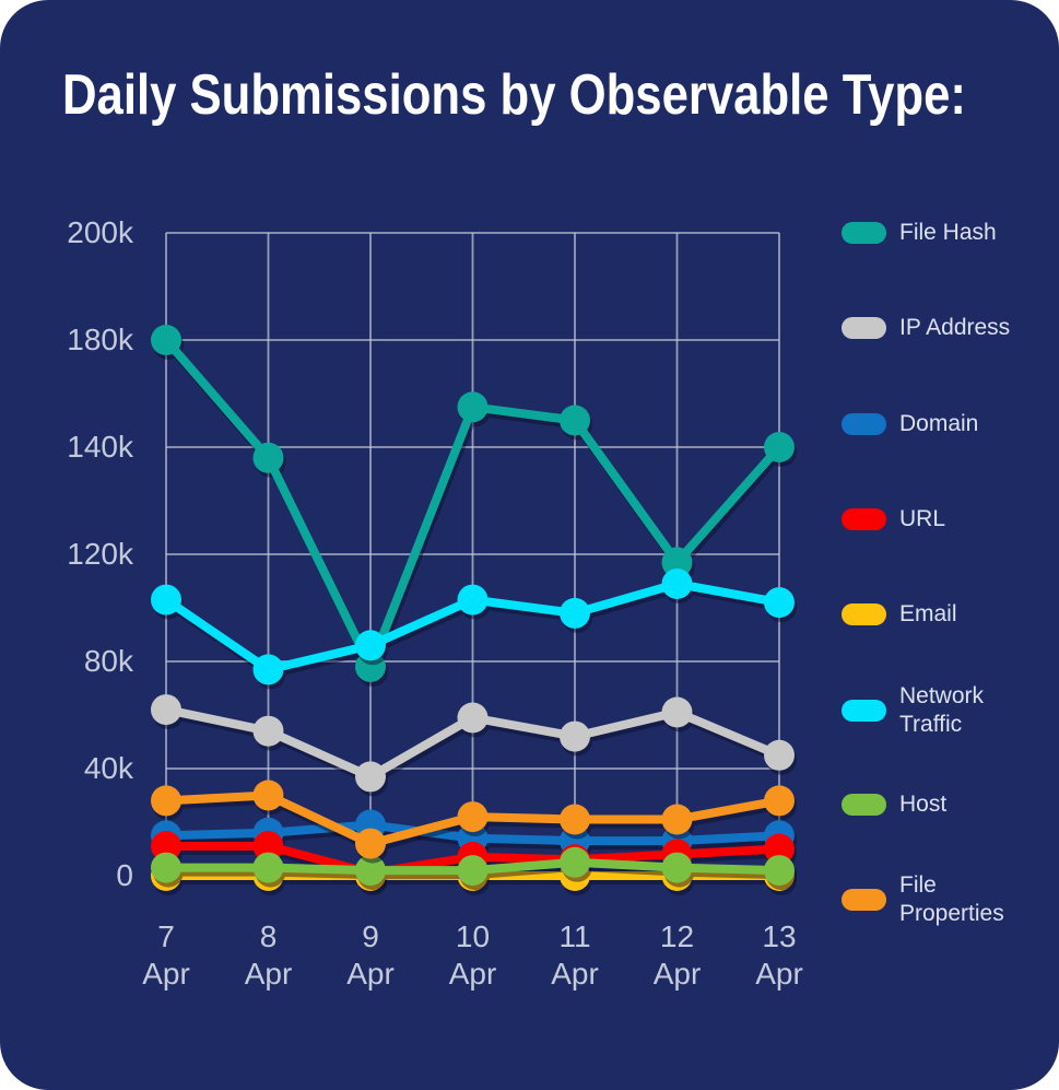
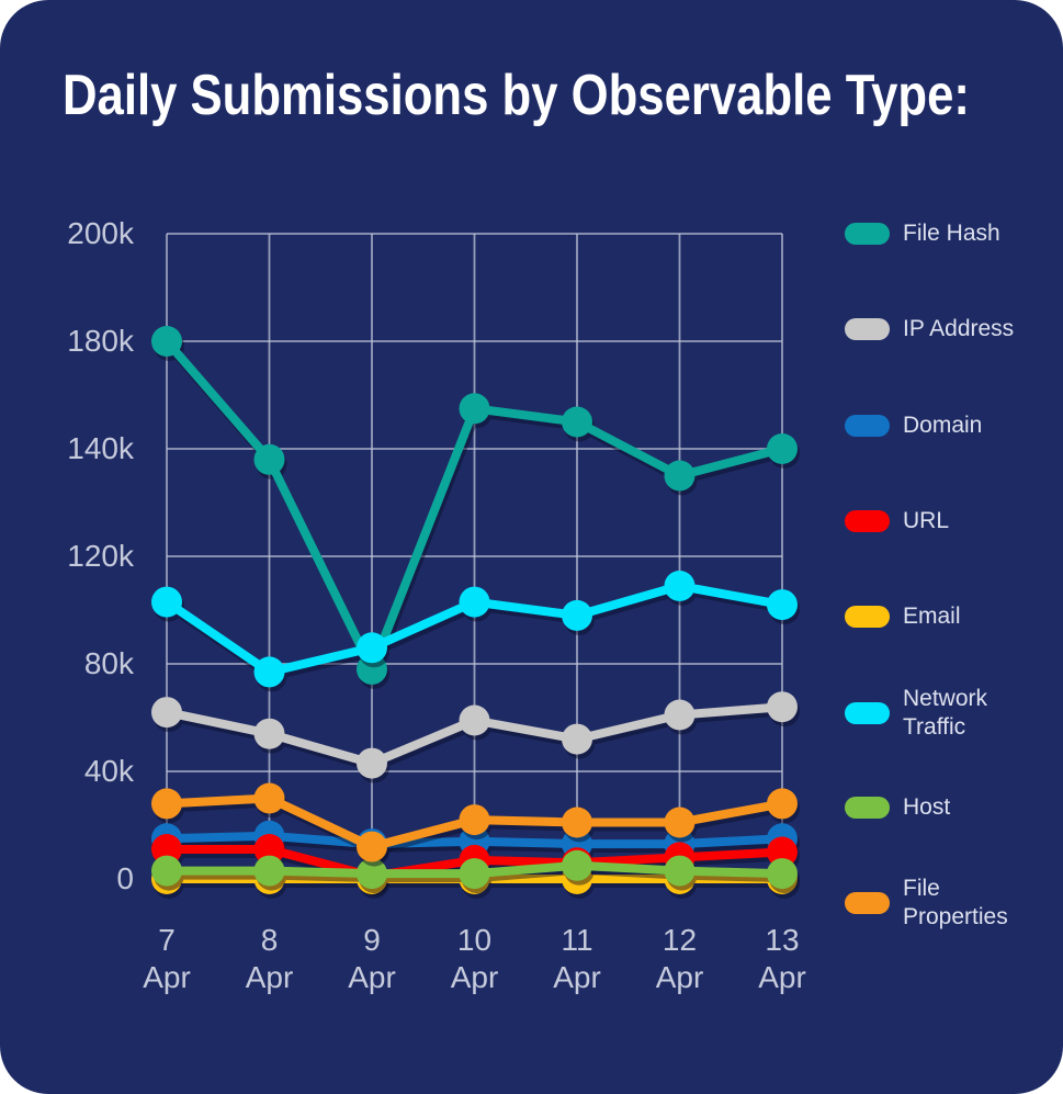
IP Address/9 Apr: 37k -> 43k
Domain/9 Apr: 19k -> 13k
File Hash/12 Apr: 117k -> 135k
IP Address/13 Apr: 45k -> 64k
